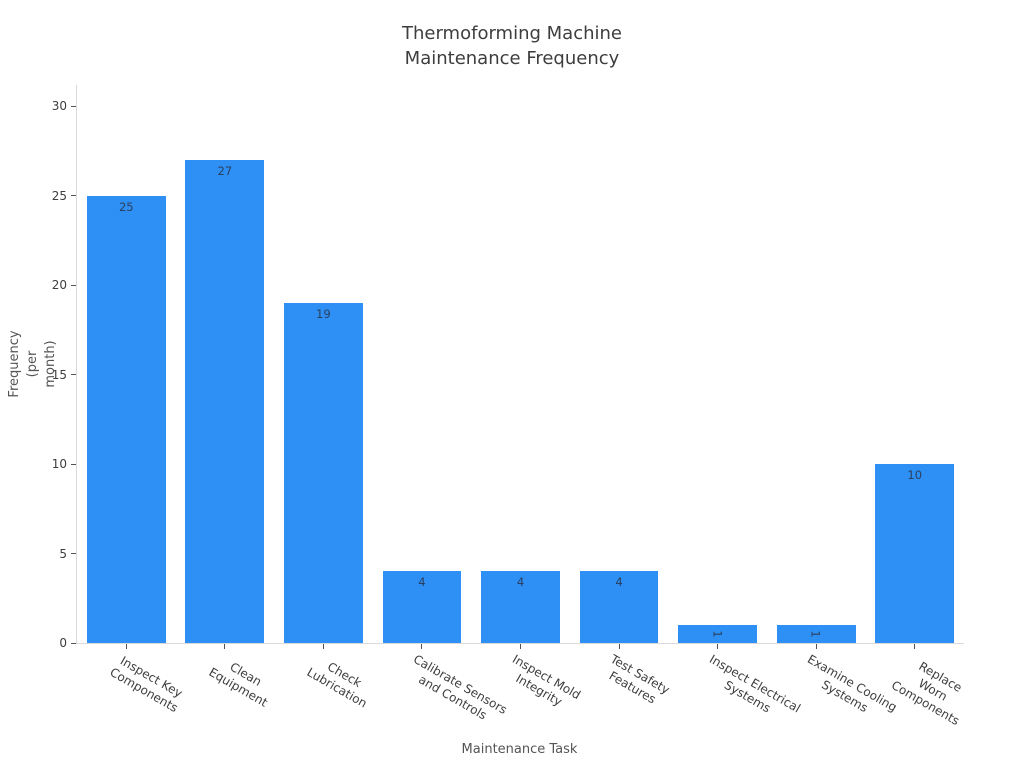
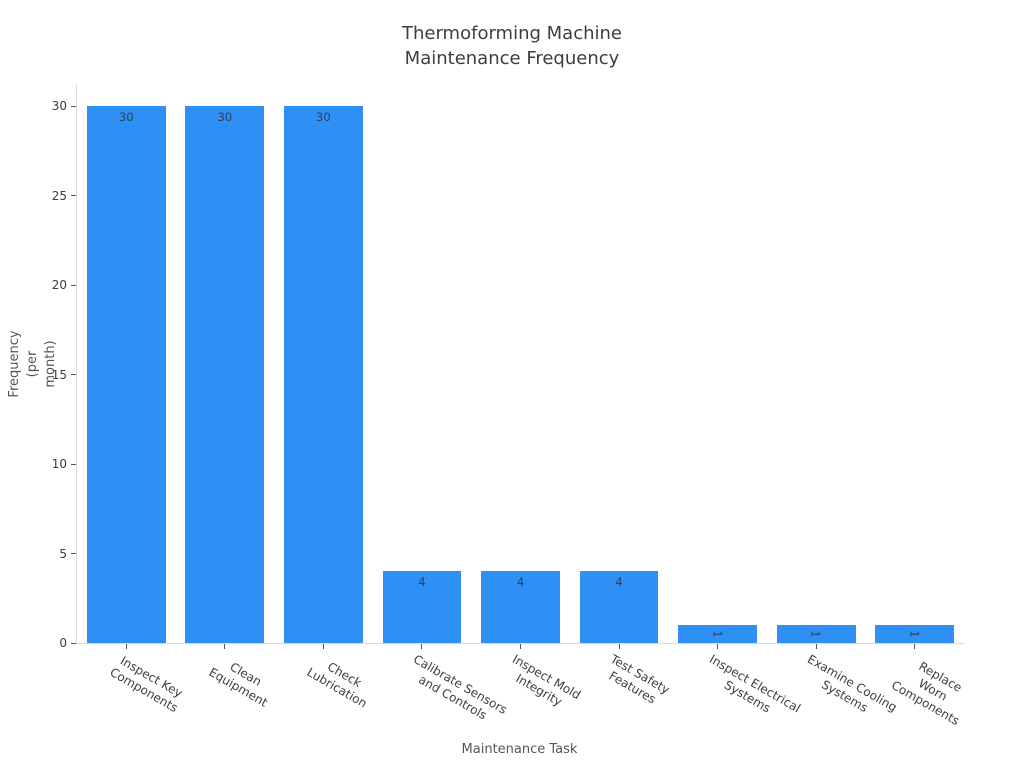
Inspect Key Components: 25 -> 30
Clean Equipment: 27 -> 30
Check Lubrication: 19 -> 30
Replace Worn Components: 10 -> 1
